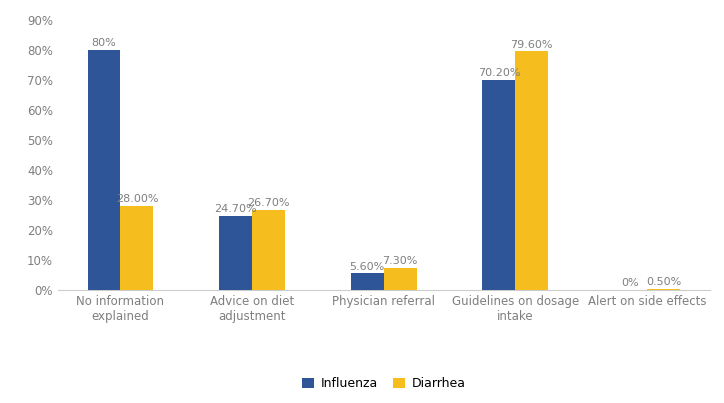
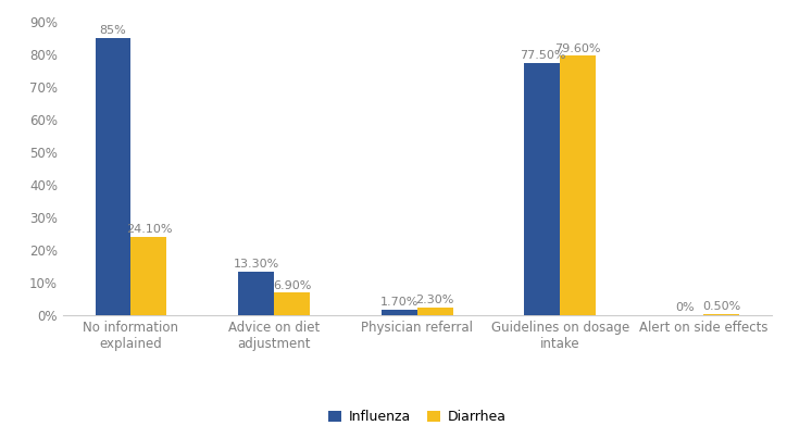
Influenza/No information explained: 80% -> 85%
Diarrhea/No information explained: 28.00% -> 24.10%
Influenza/Advice on diet adjustment: 24.70% -> 13.30%
Diarrhea/Advice on diet adjustment: 26.70% -> 6.90%
Influenza/Physician referral: 5.60% -> 1.70%
Diarrhea/Physician referral: 7.30% -> 2.30%
Influenza/Guidelines on dosage intake: 70.20% -> 77.50%
